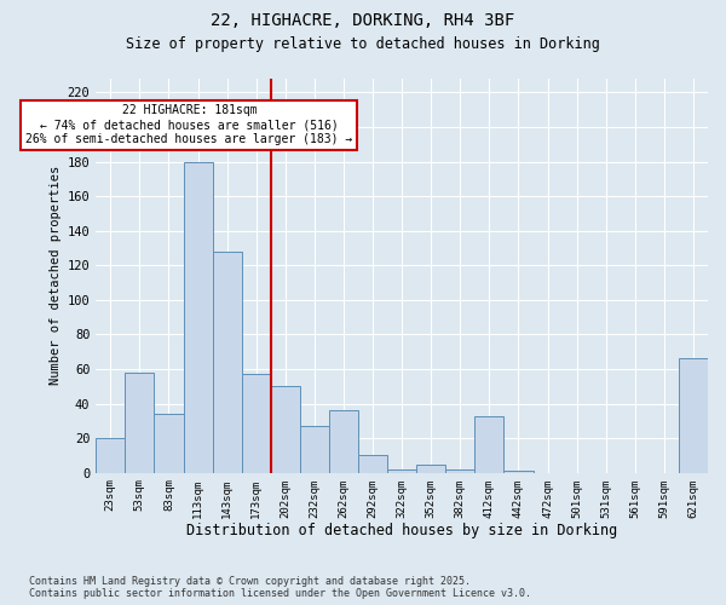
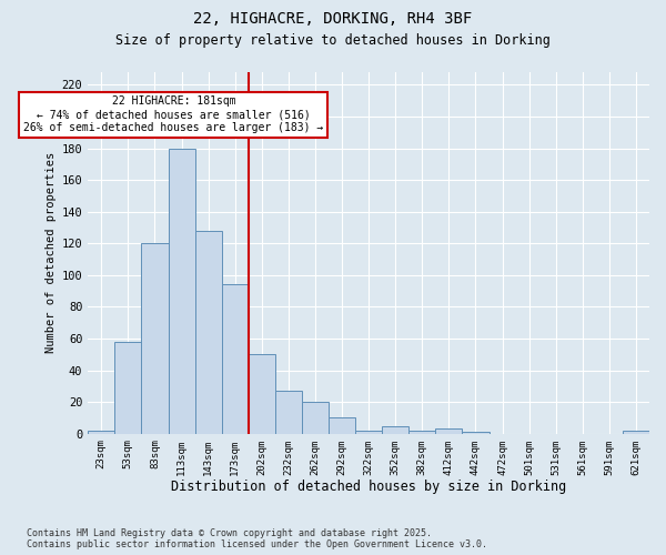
23sqm: 20 -> 2
83sqm: 34 -> 120
173sqm: 57 -> 94
262sqm: 36 -> 20
412sqm: 33 -> 3
621sqm: 66 -> 2
